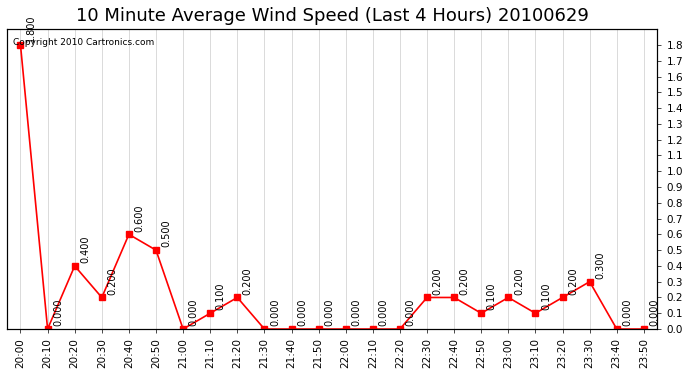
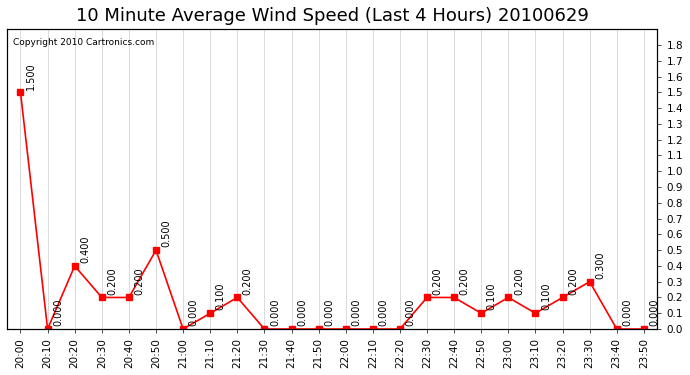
20:00: 1.800 -> 1.500
20:40: 0.600 -> 0.200
